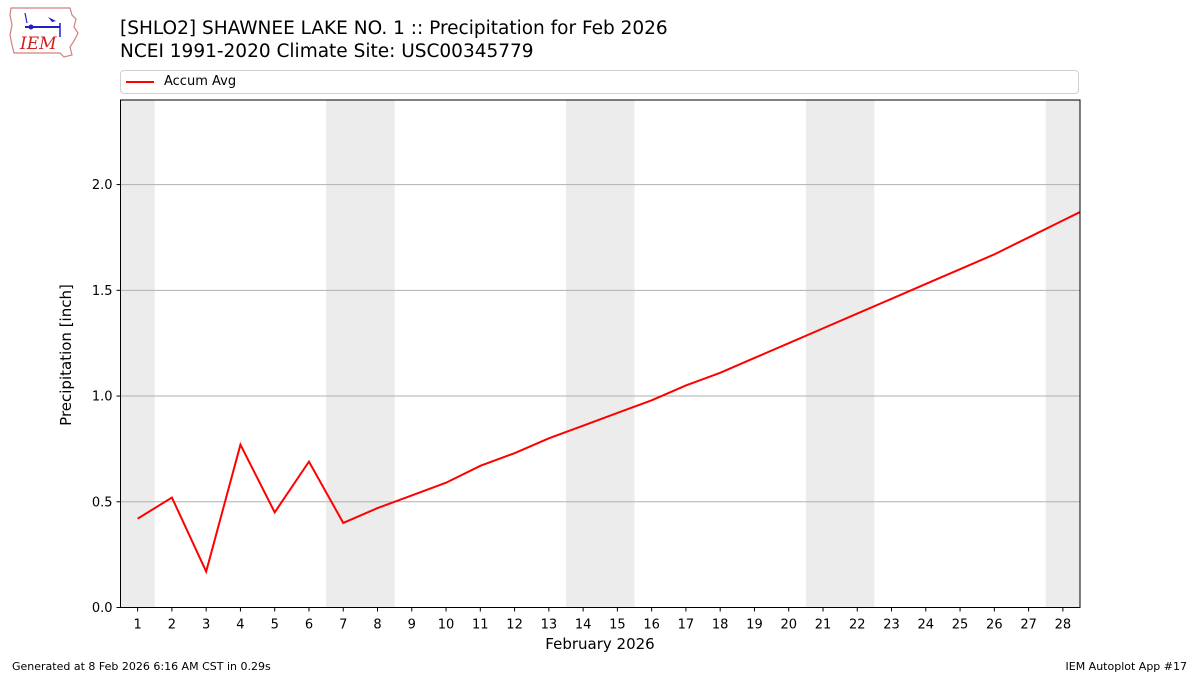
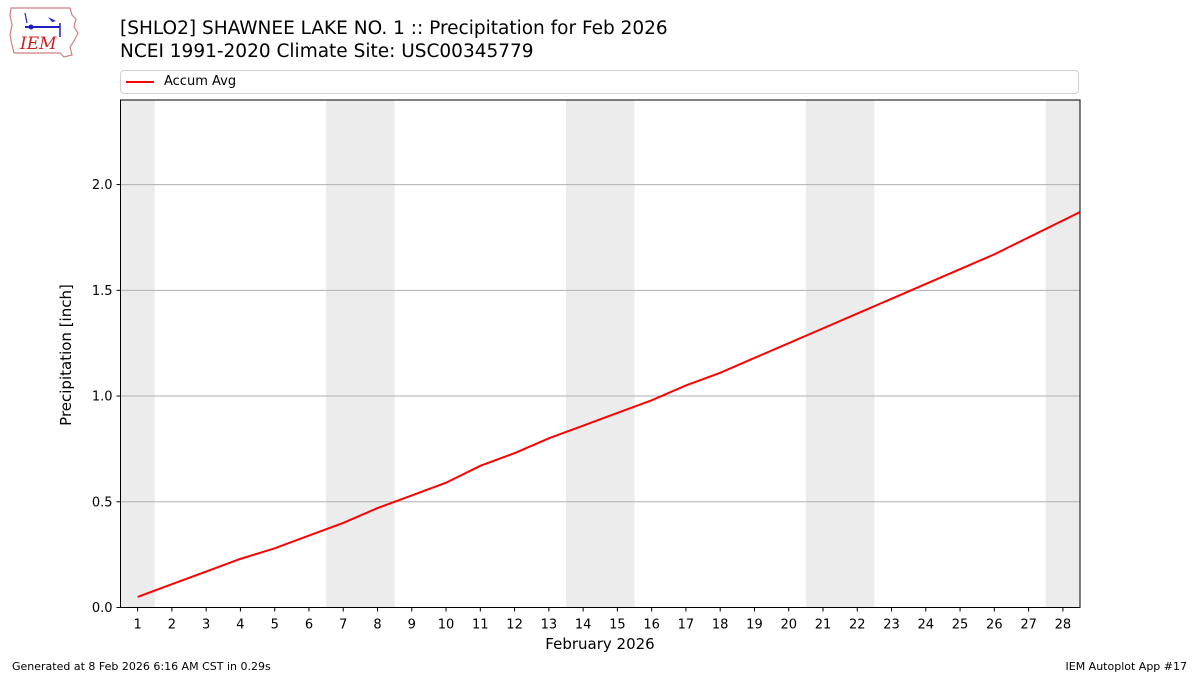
1: 0.42 -> 0.05
2: 0.52 -> 0.11
4: 0.77 -> 0.23
5: 0.45 -> 0.28
6: 0.69 -> 0.34
